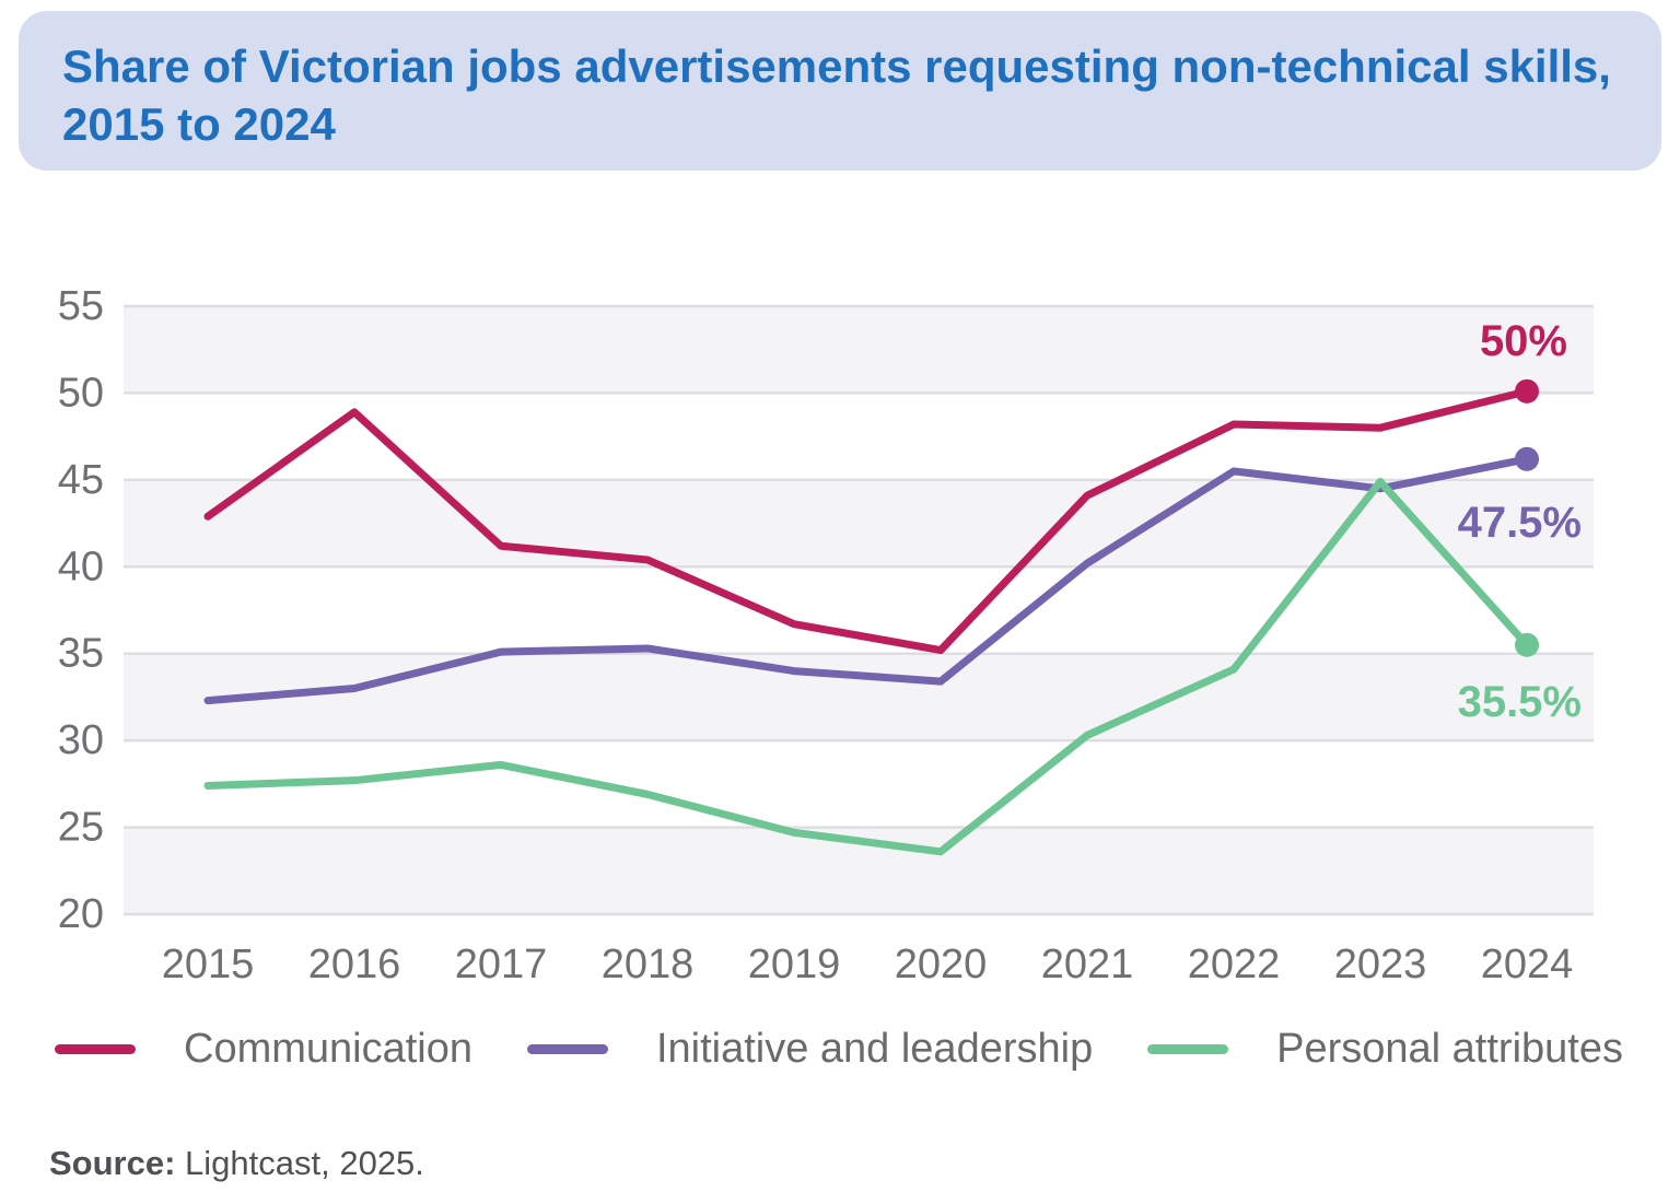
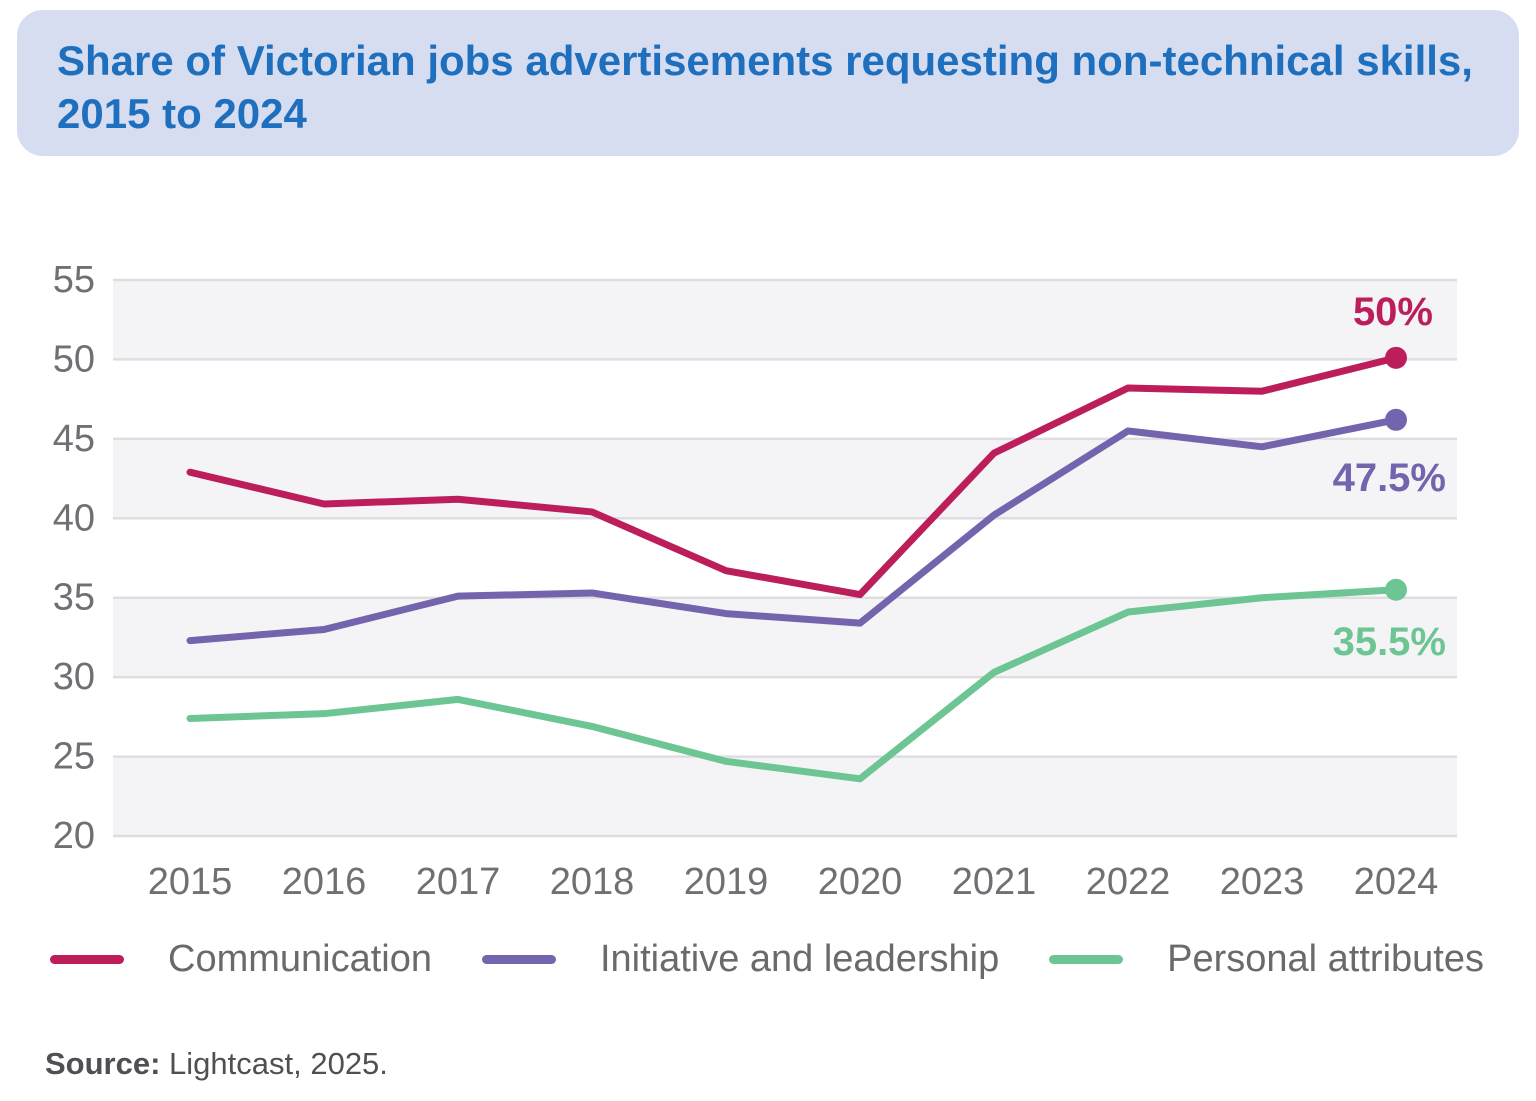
Communication/2016: 48.9 -> 40.9
Personal attributes/2023: 44.9 -> 35.0
